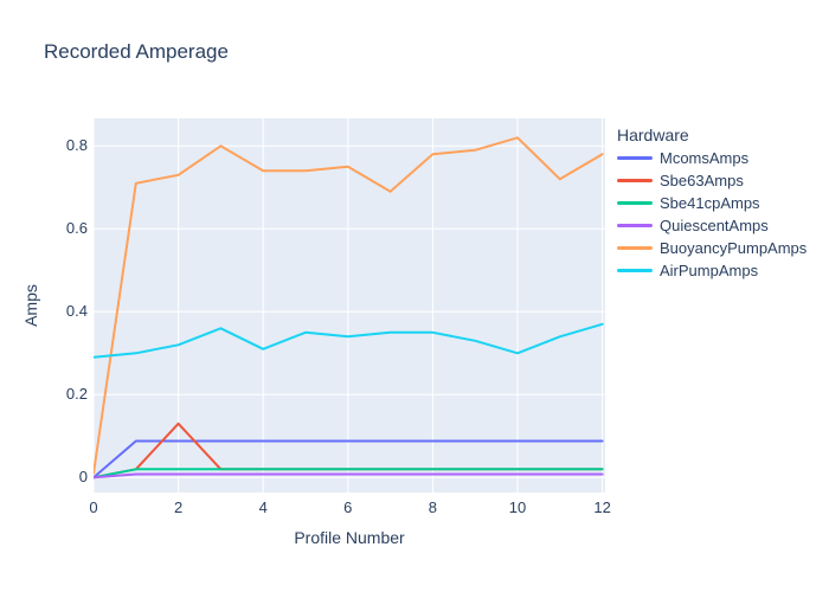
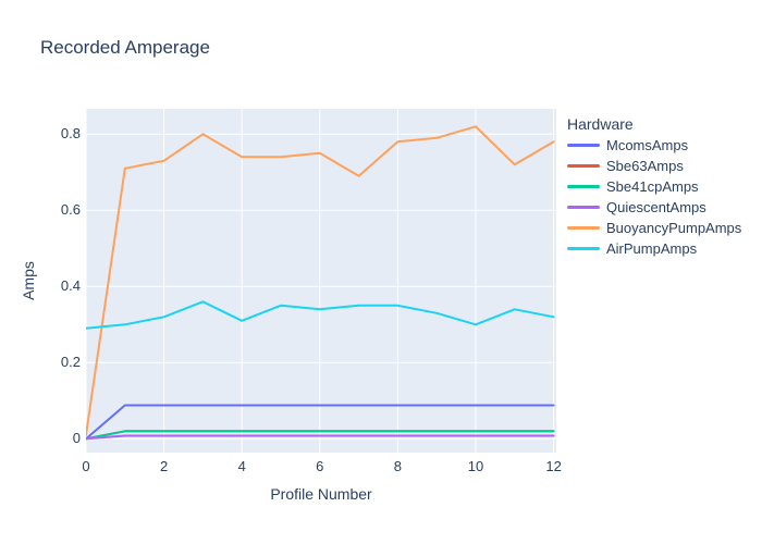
Sbe63Amps/2: 0.13 -> 0.02
AirPumpAmps/12: 0.37 -> 0.32
